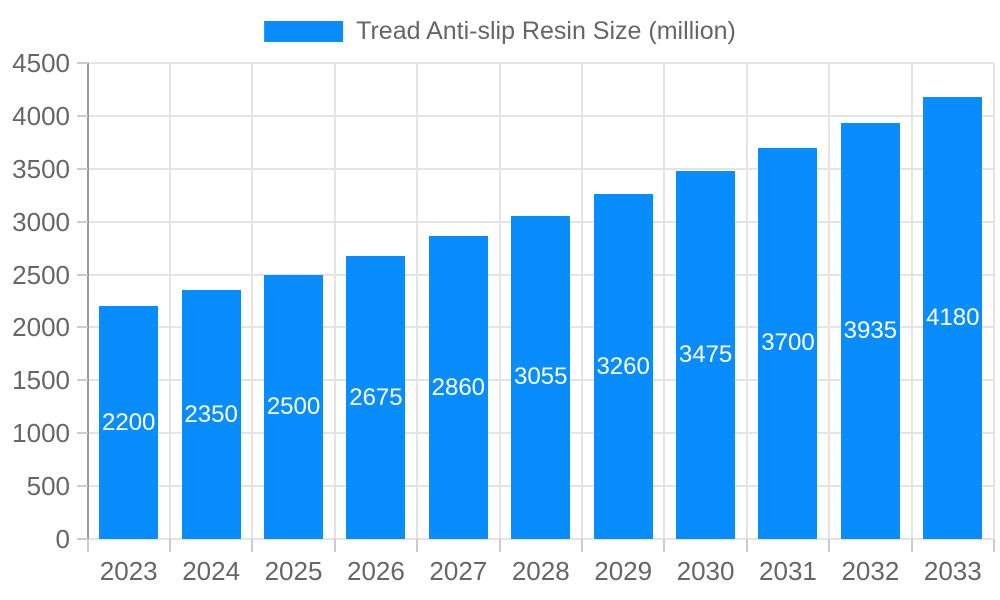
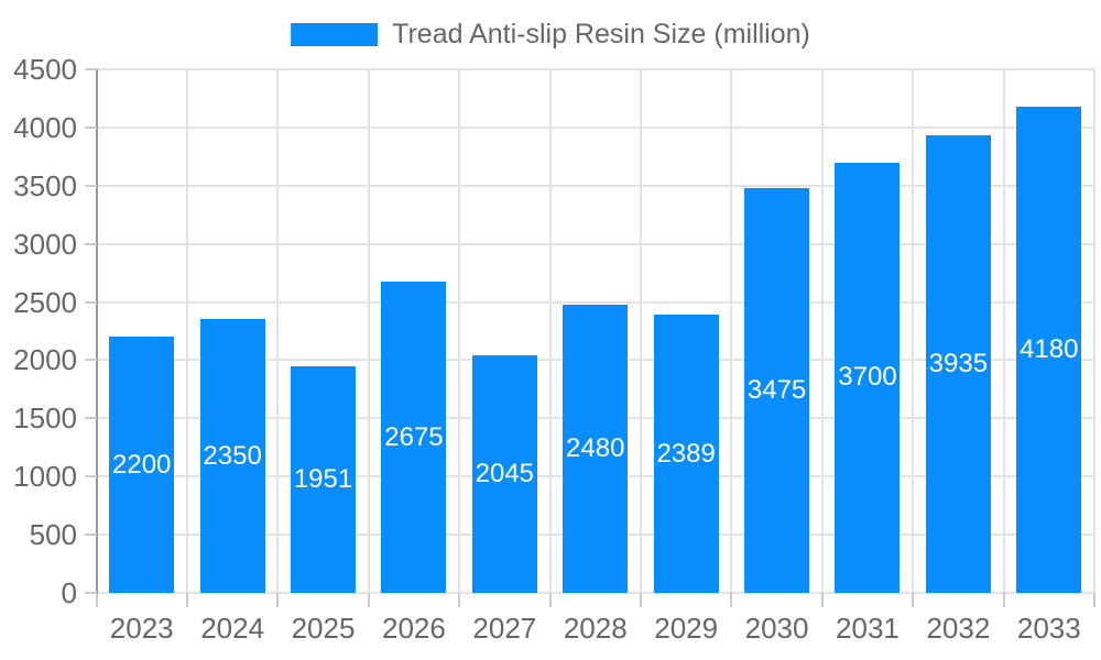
2025: 2500 -> 1951
2027: 2860 -> 2045
2028: 3055 -> 2480
2029: 3260 -> 2389
